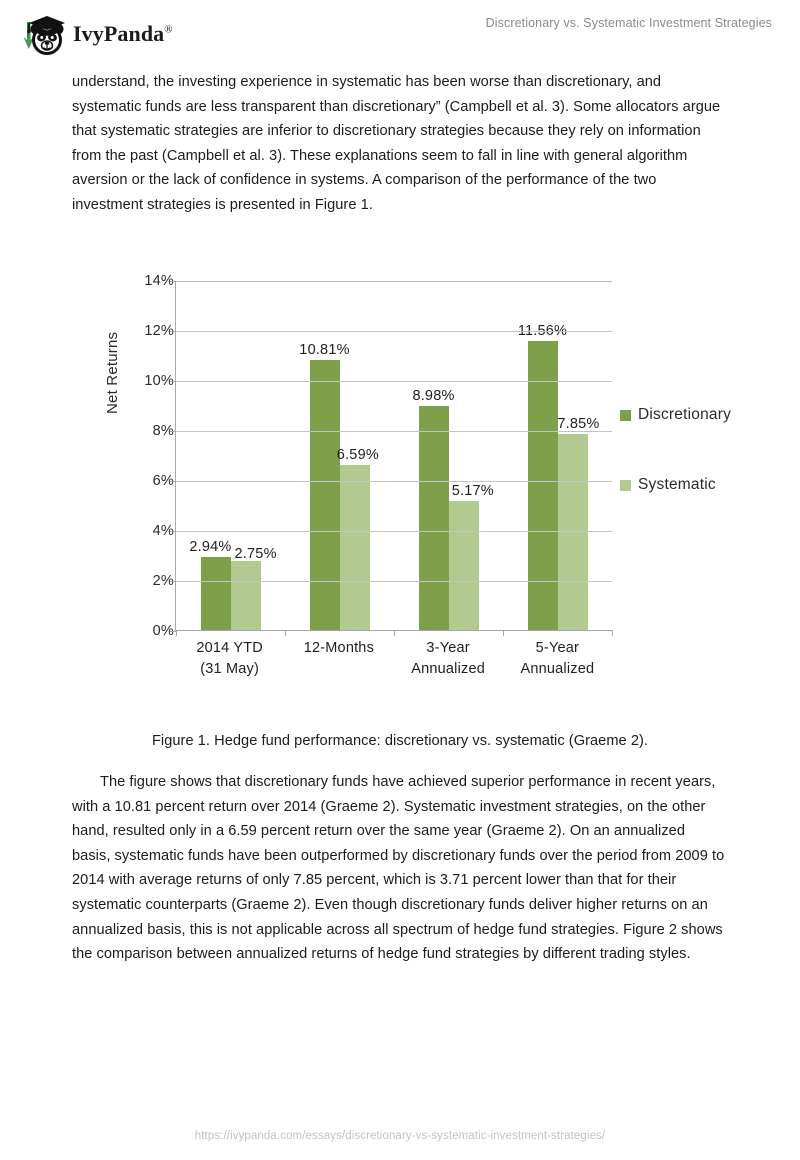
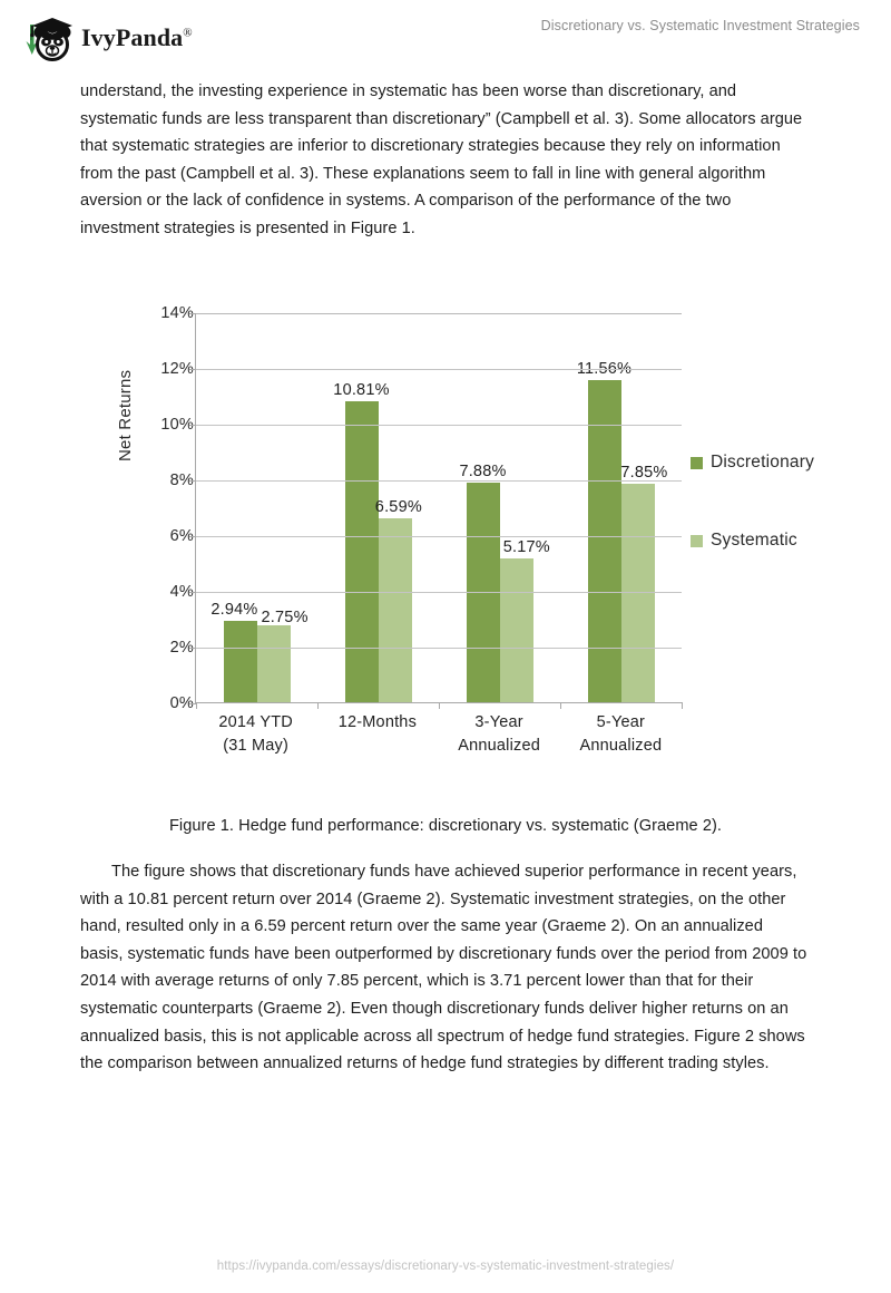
Discretionary/3-Year Annualized: 8.98% -> 7.88%
